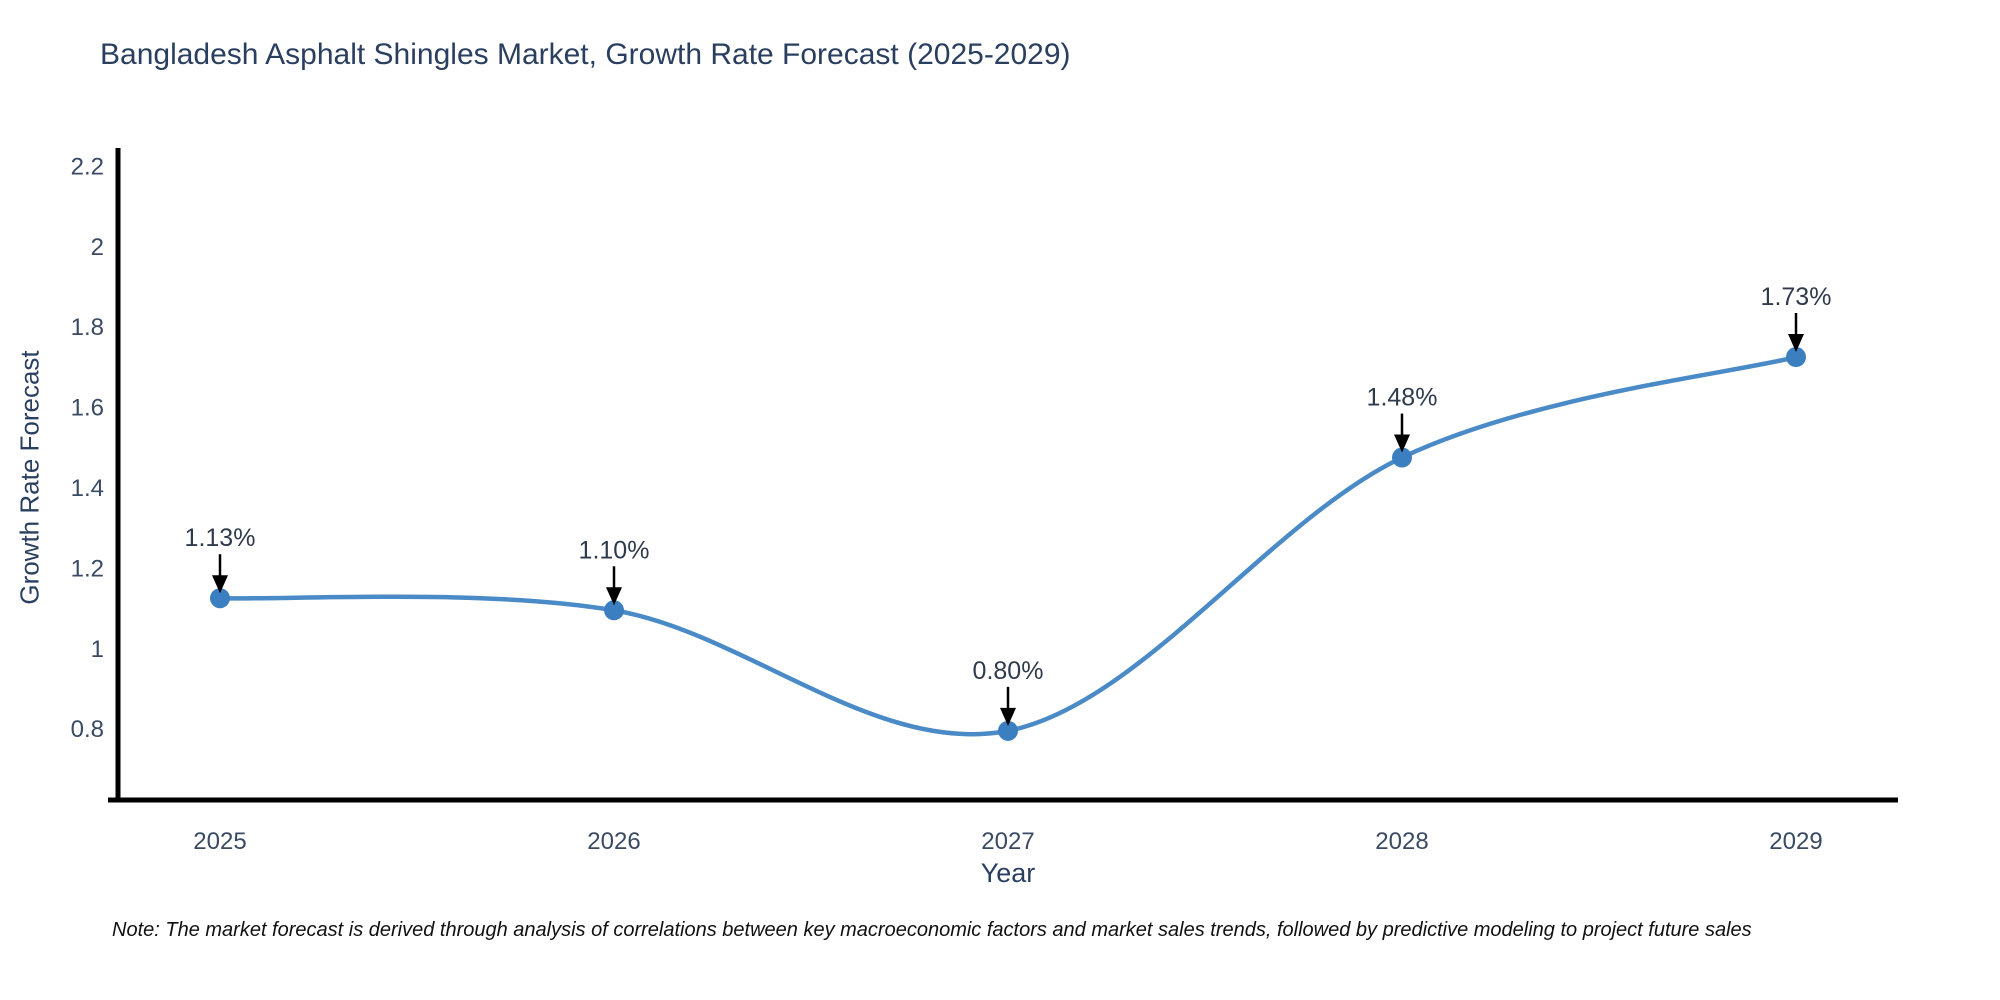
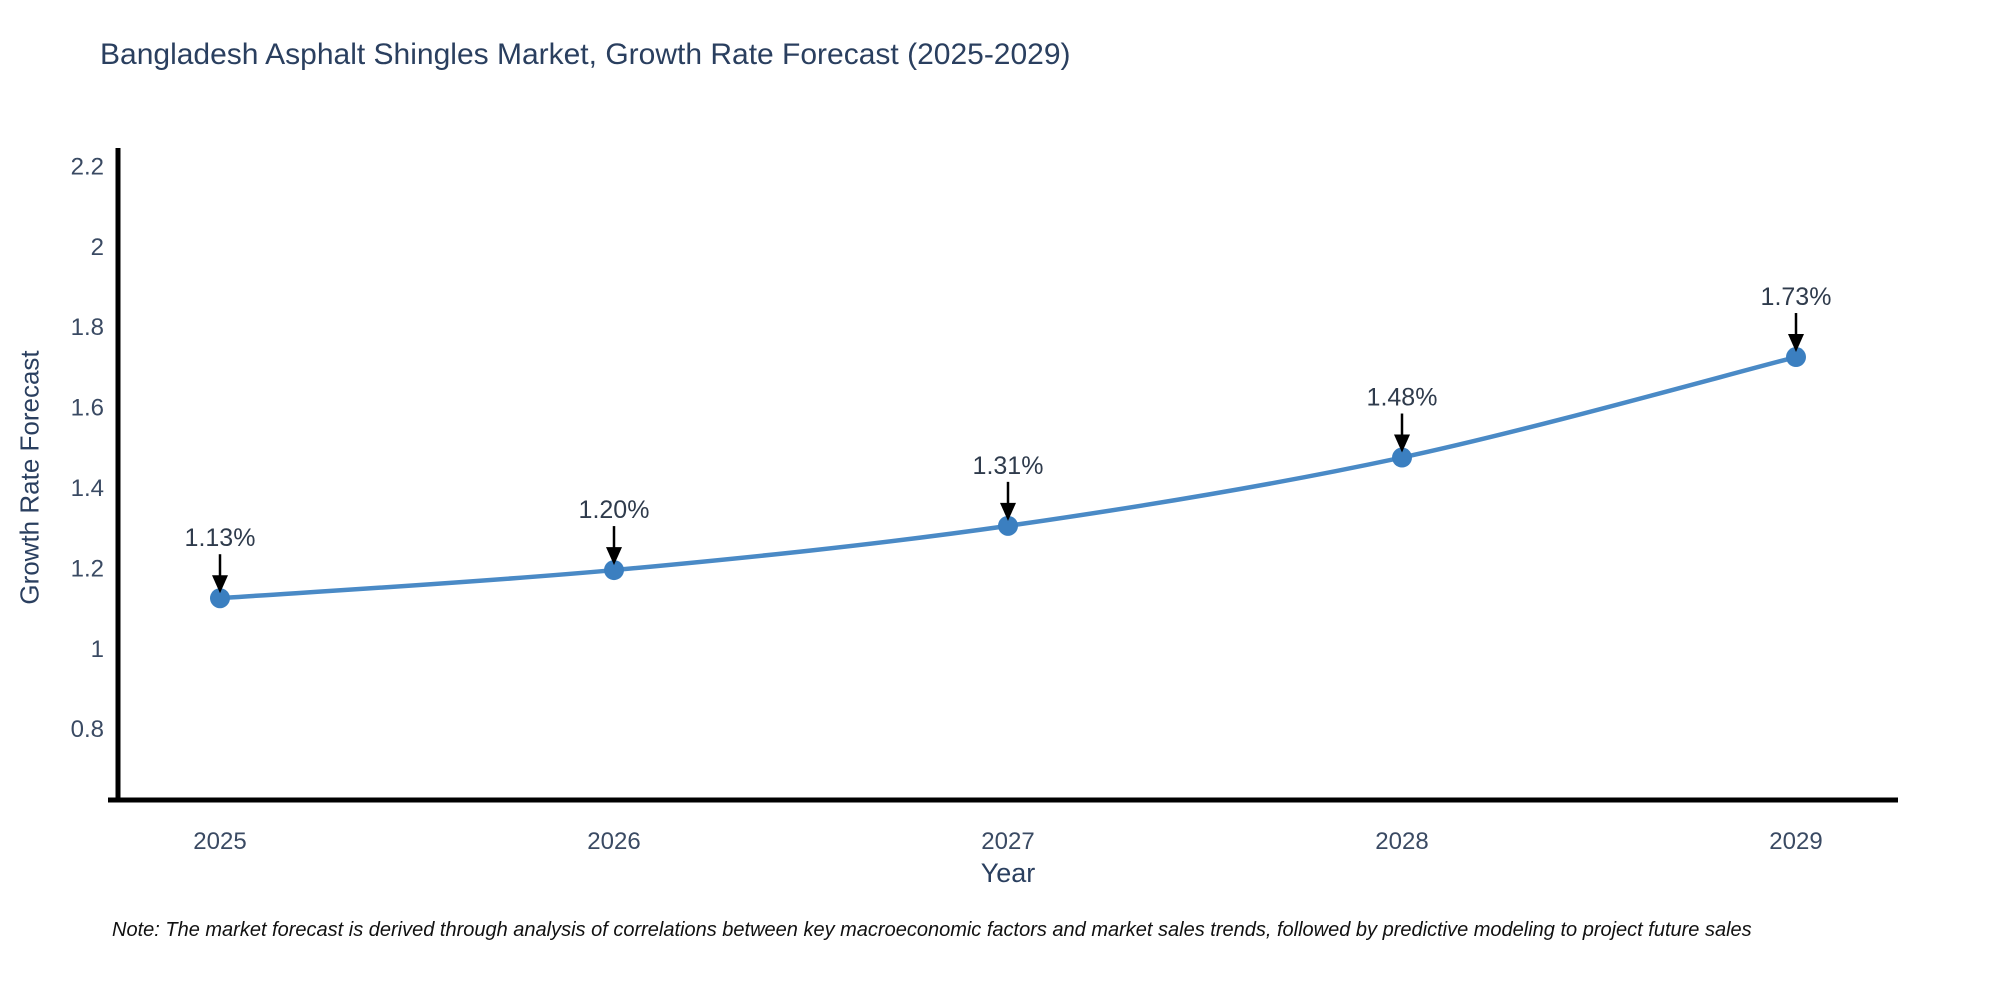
2026: 1.10% -> 1.20%
2027: 0.80% -> 1.31%
